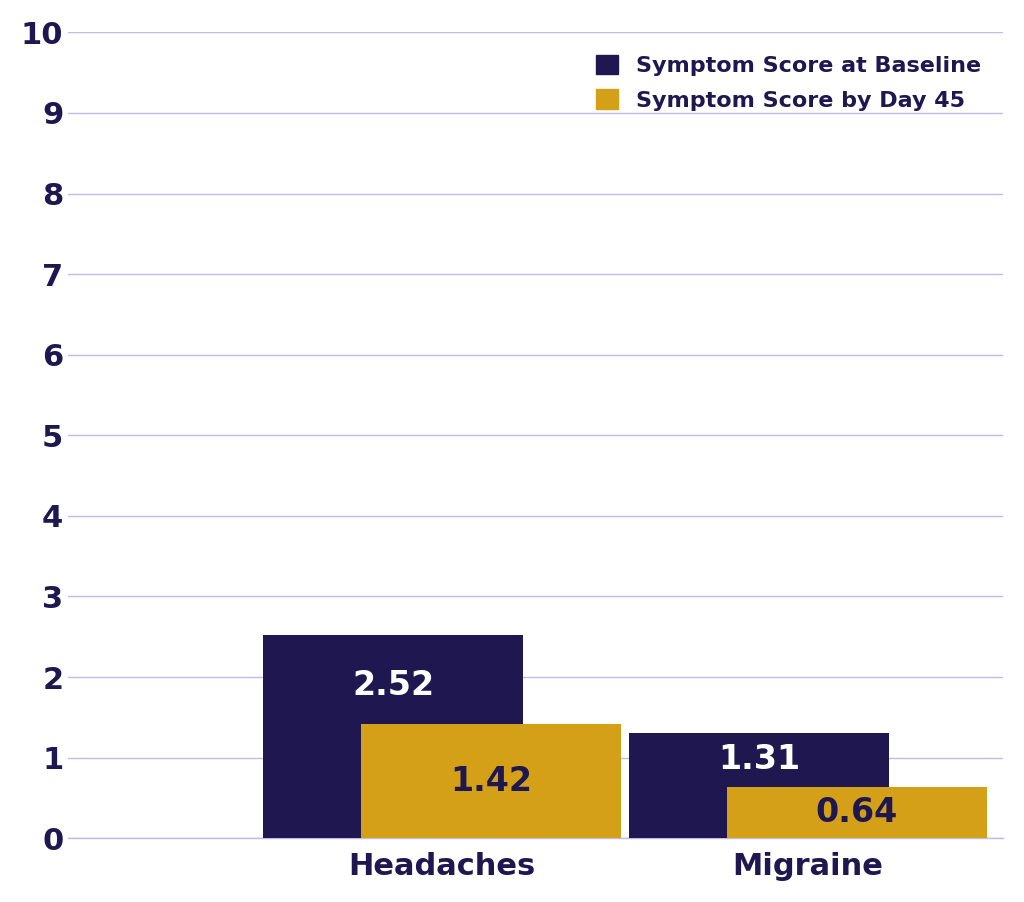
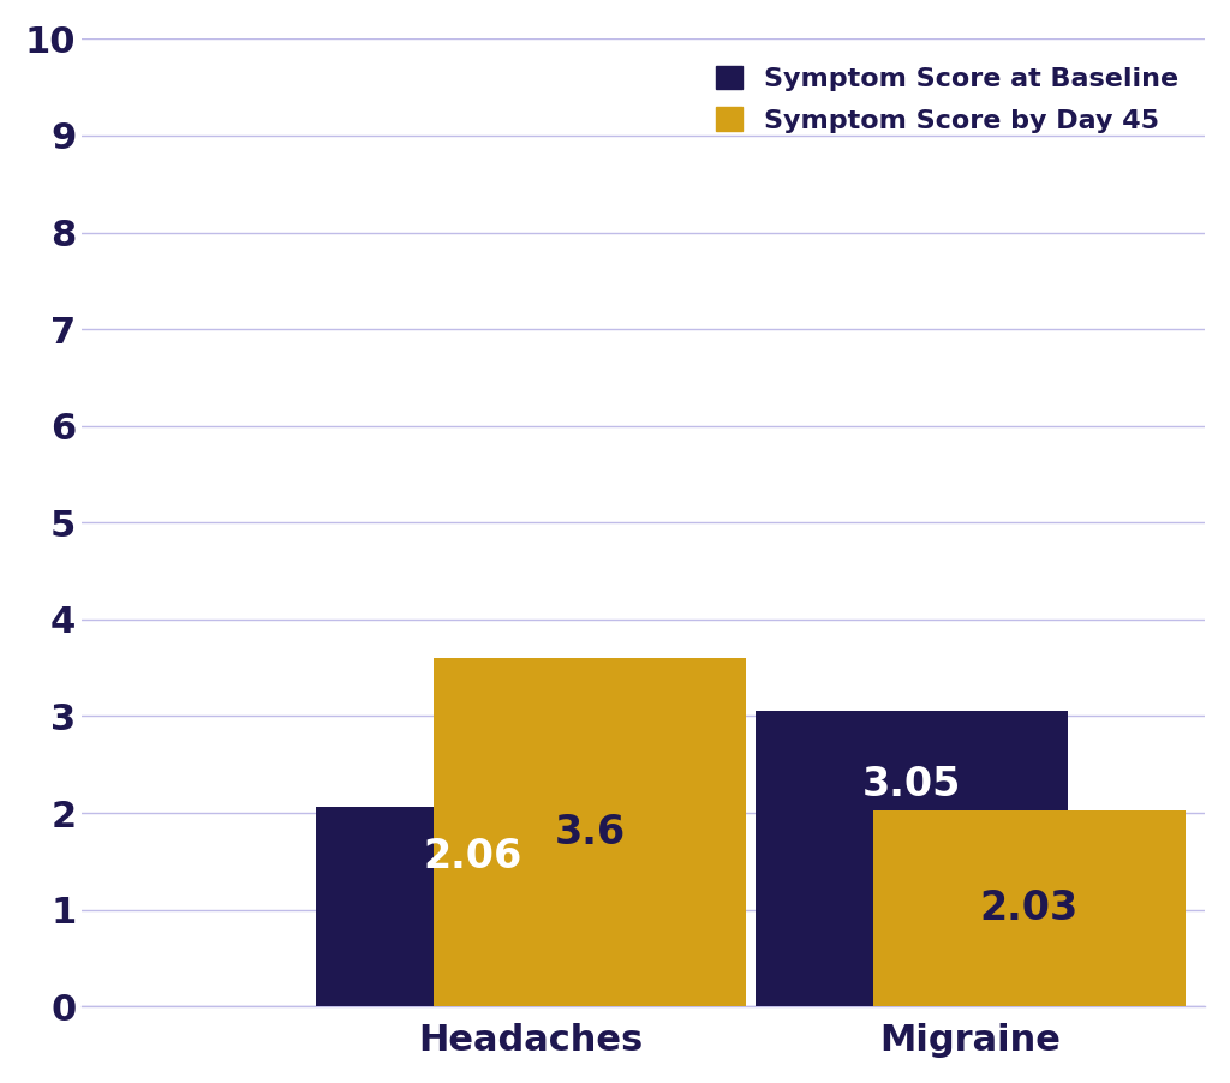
Symptom Score at Baseline/Headaches: 2.52 -> 2.06
Symptom Score by Day 45/Headaches: 1.42 -> 3.6
Symptom Score at Baseline/Migraine: 1.31 -> 3.05
Symptom Score by Day 45/Migraine: 0.64 -> 2.03
